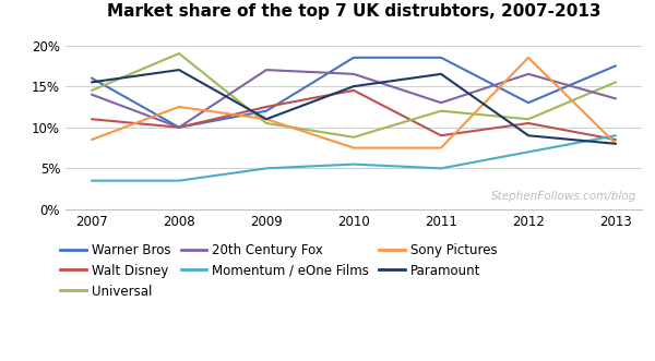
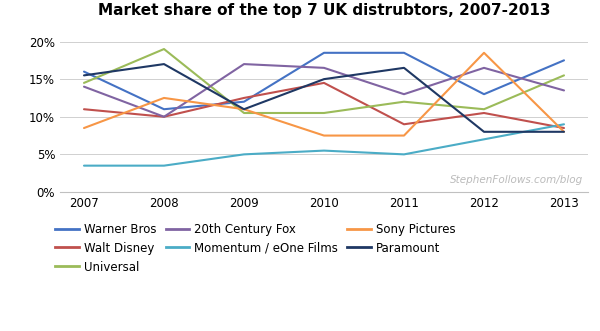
Warner Bros/2008: 10.0% -> 11.0%
Universal/2010: 8.8% -> 10.5%
Paramount/2012: 9.0% -> 8.0%
